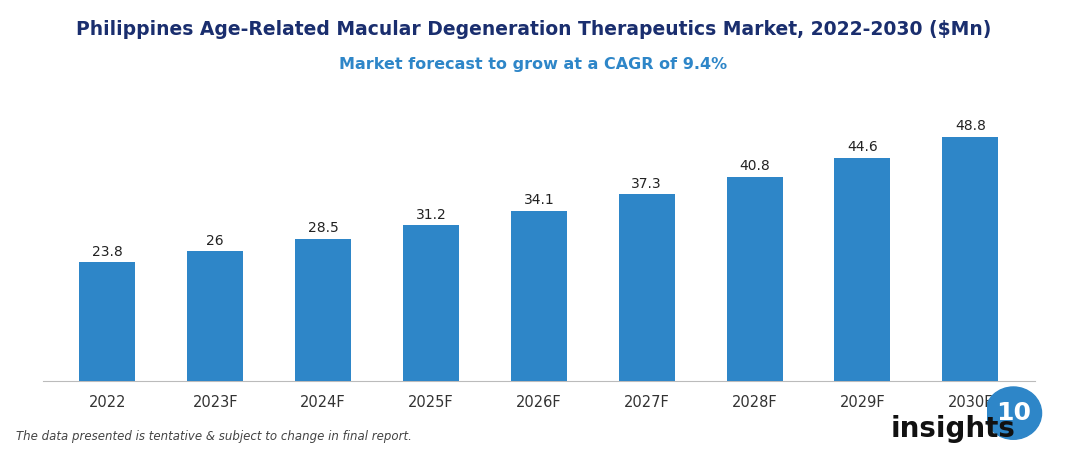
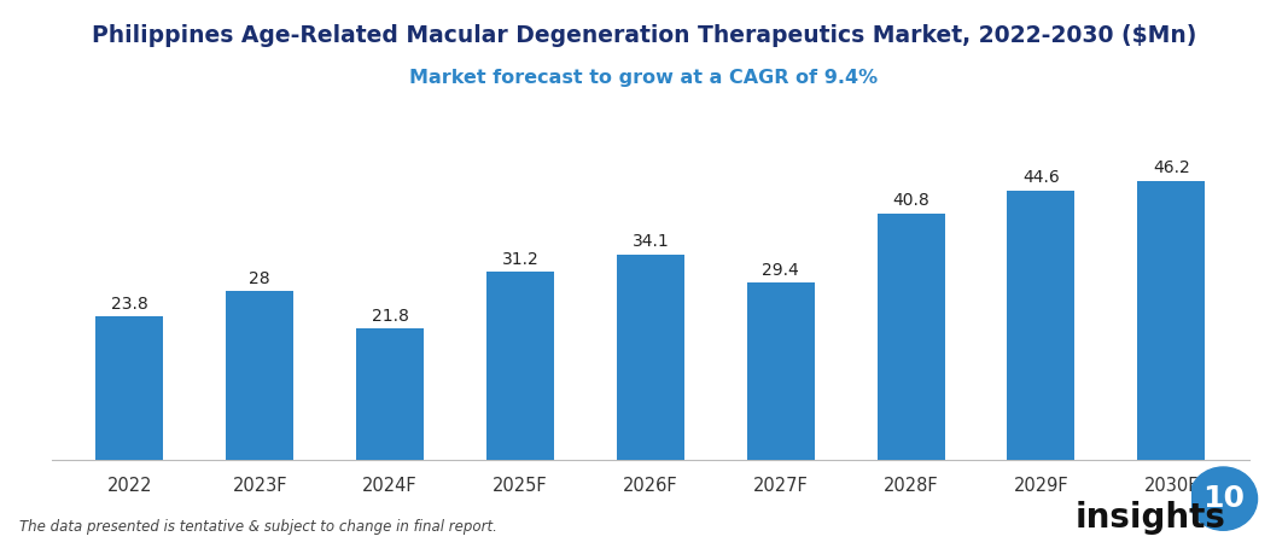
2023F: 26 -> 28
2024F: 28.5 -> 21.8
2027F: 37.3 -> 29.4
2030F: 48.8 -> 46.2
